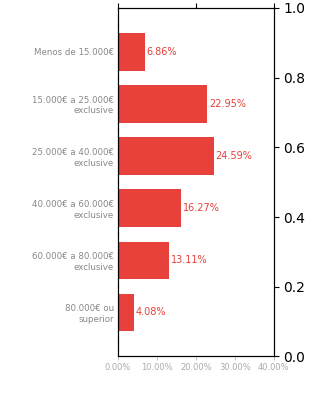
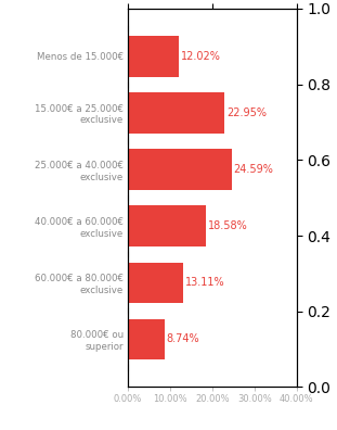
Menos de 15.000€: 6.86% -> 12.02%
40.000€ a 60.000€ exclusive: 16.27% -> 18.58%
80.000€ ou superior: 4.08% -> 8.74%
